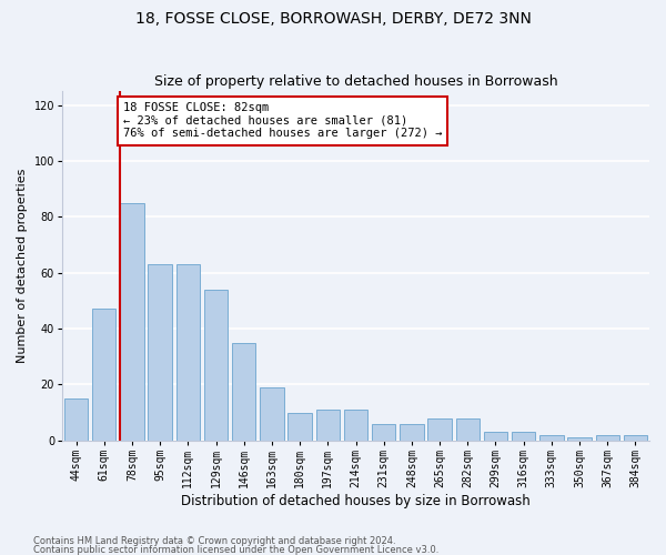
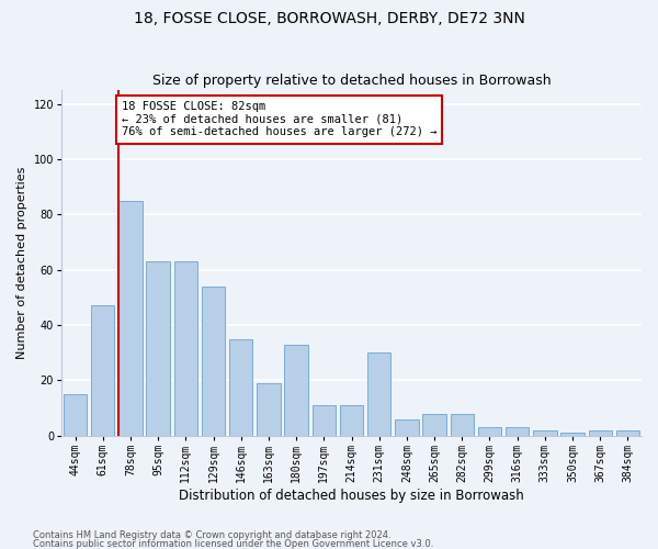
180sqm: 10 -> 33
231sqm: 6 -> 30
